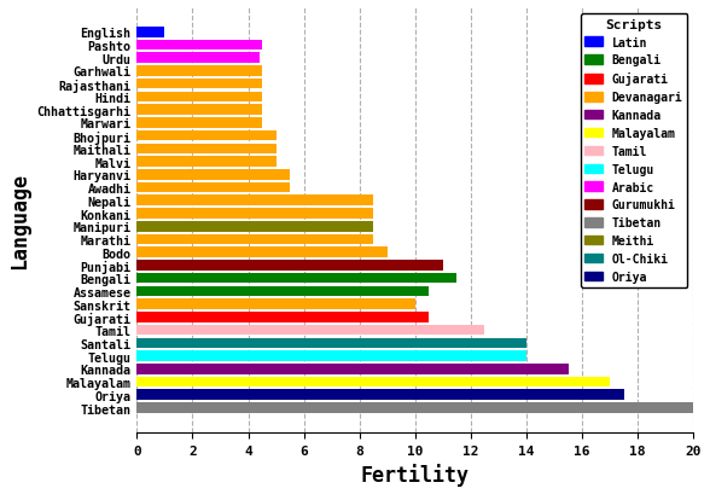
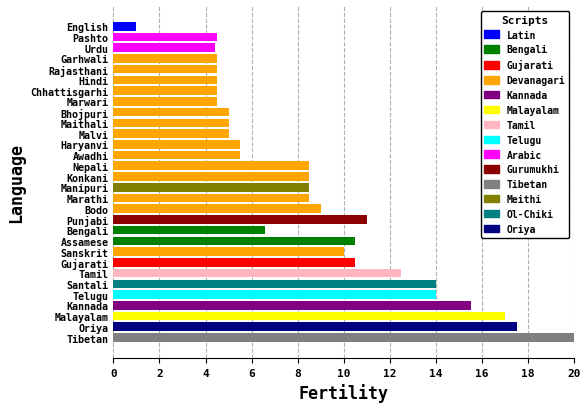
Bengali: 11.5 -> 6.6
